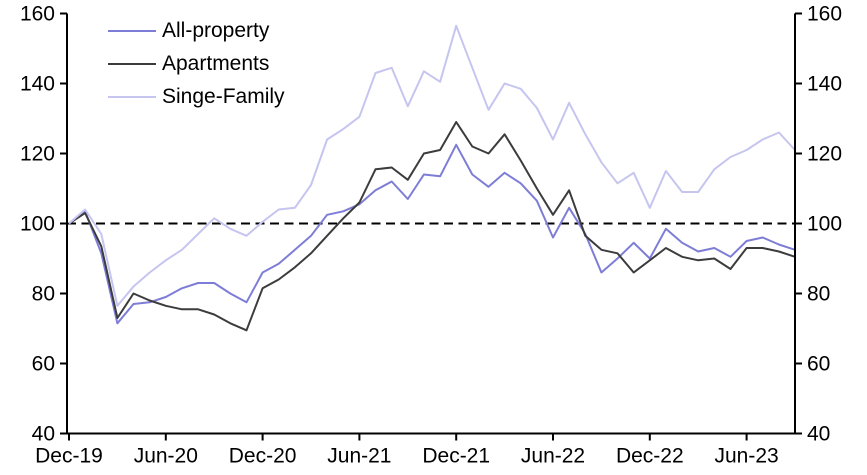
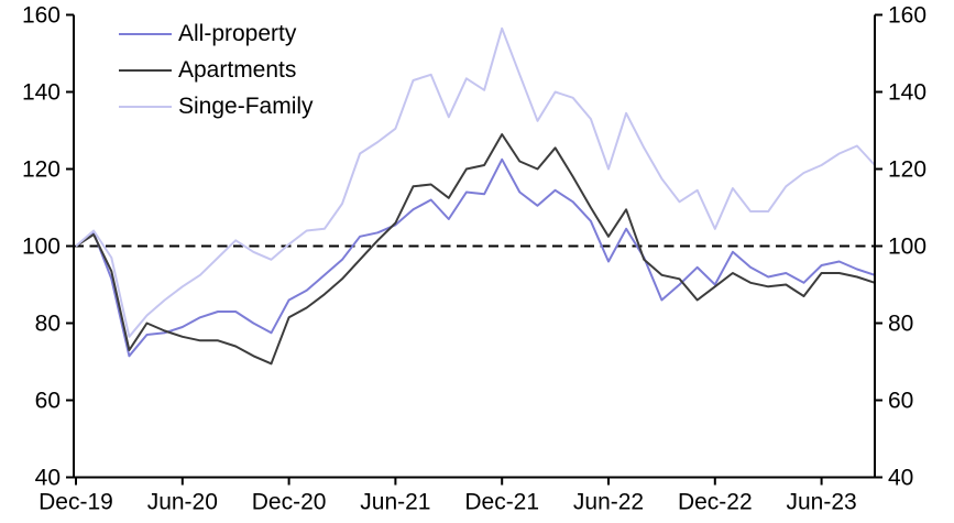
Singe-Family/Jun-22: 124 -> 120
